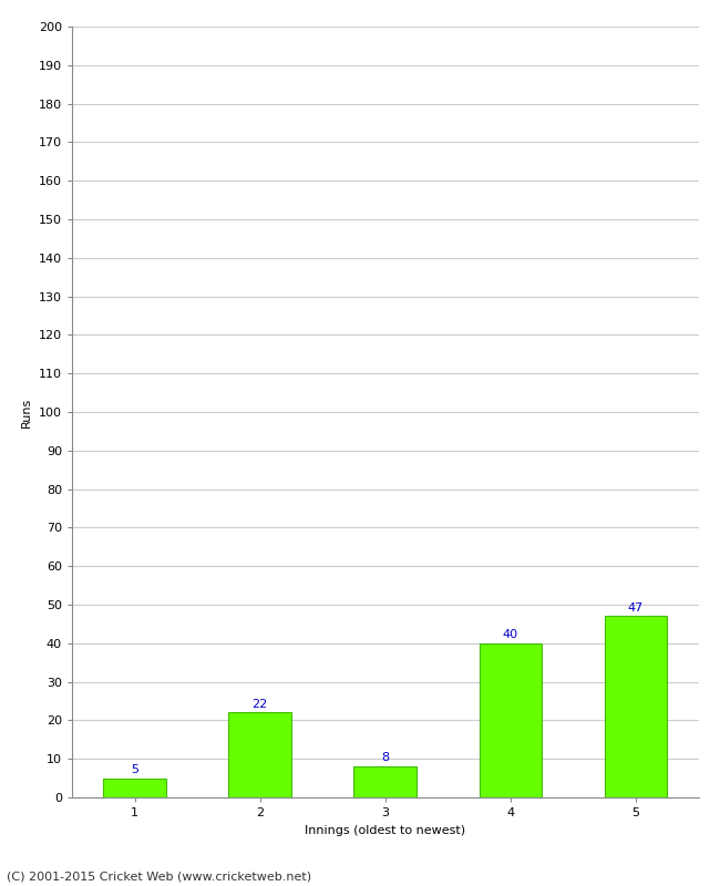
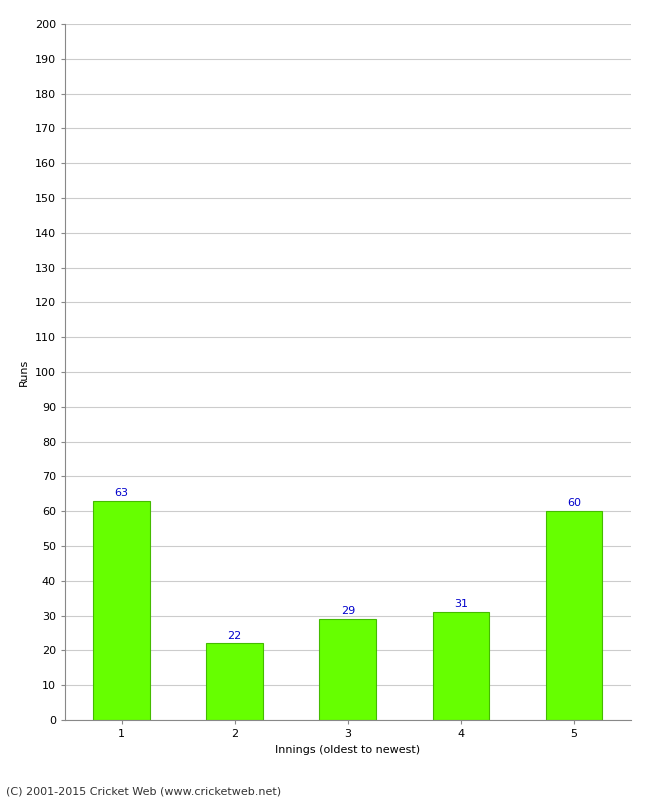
1: 5 -> 63
3: 8 -> 29
4: 40 -> 31
5: 47 -> 60
